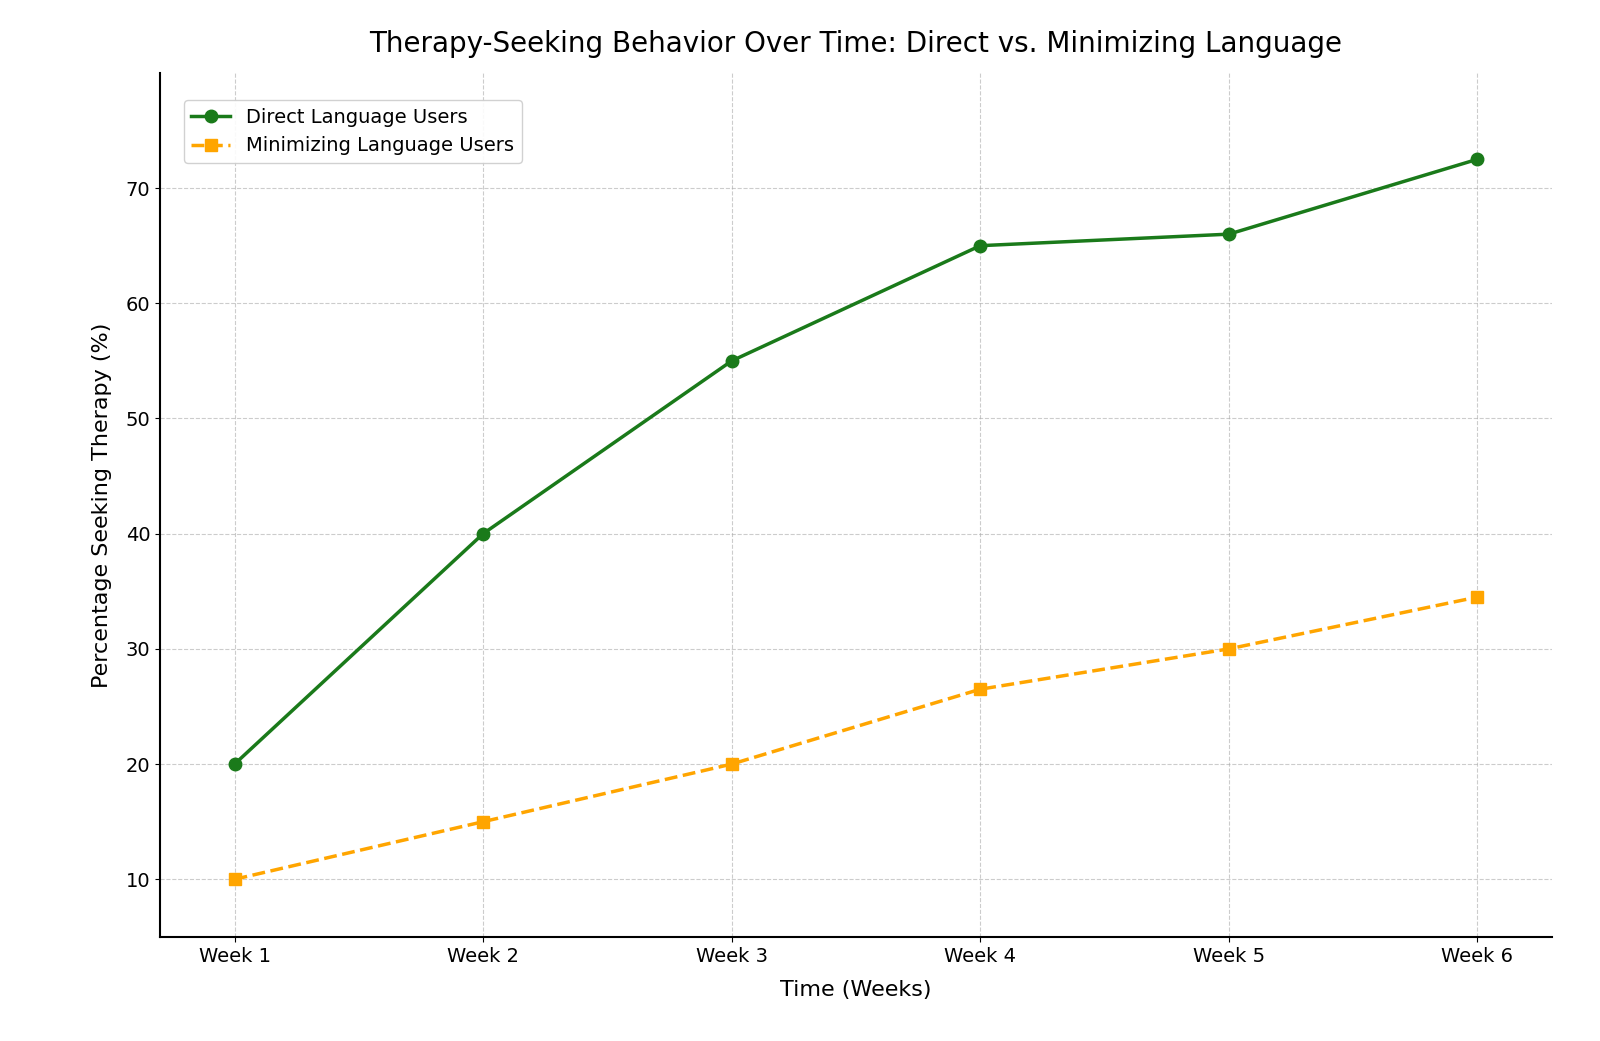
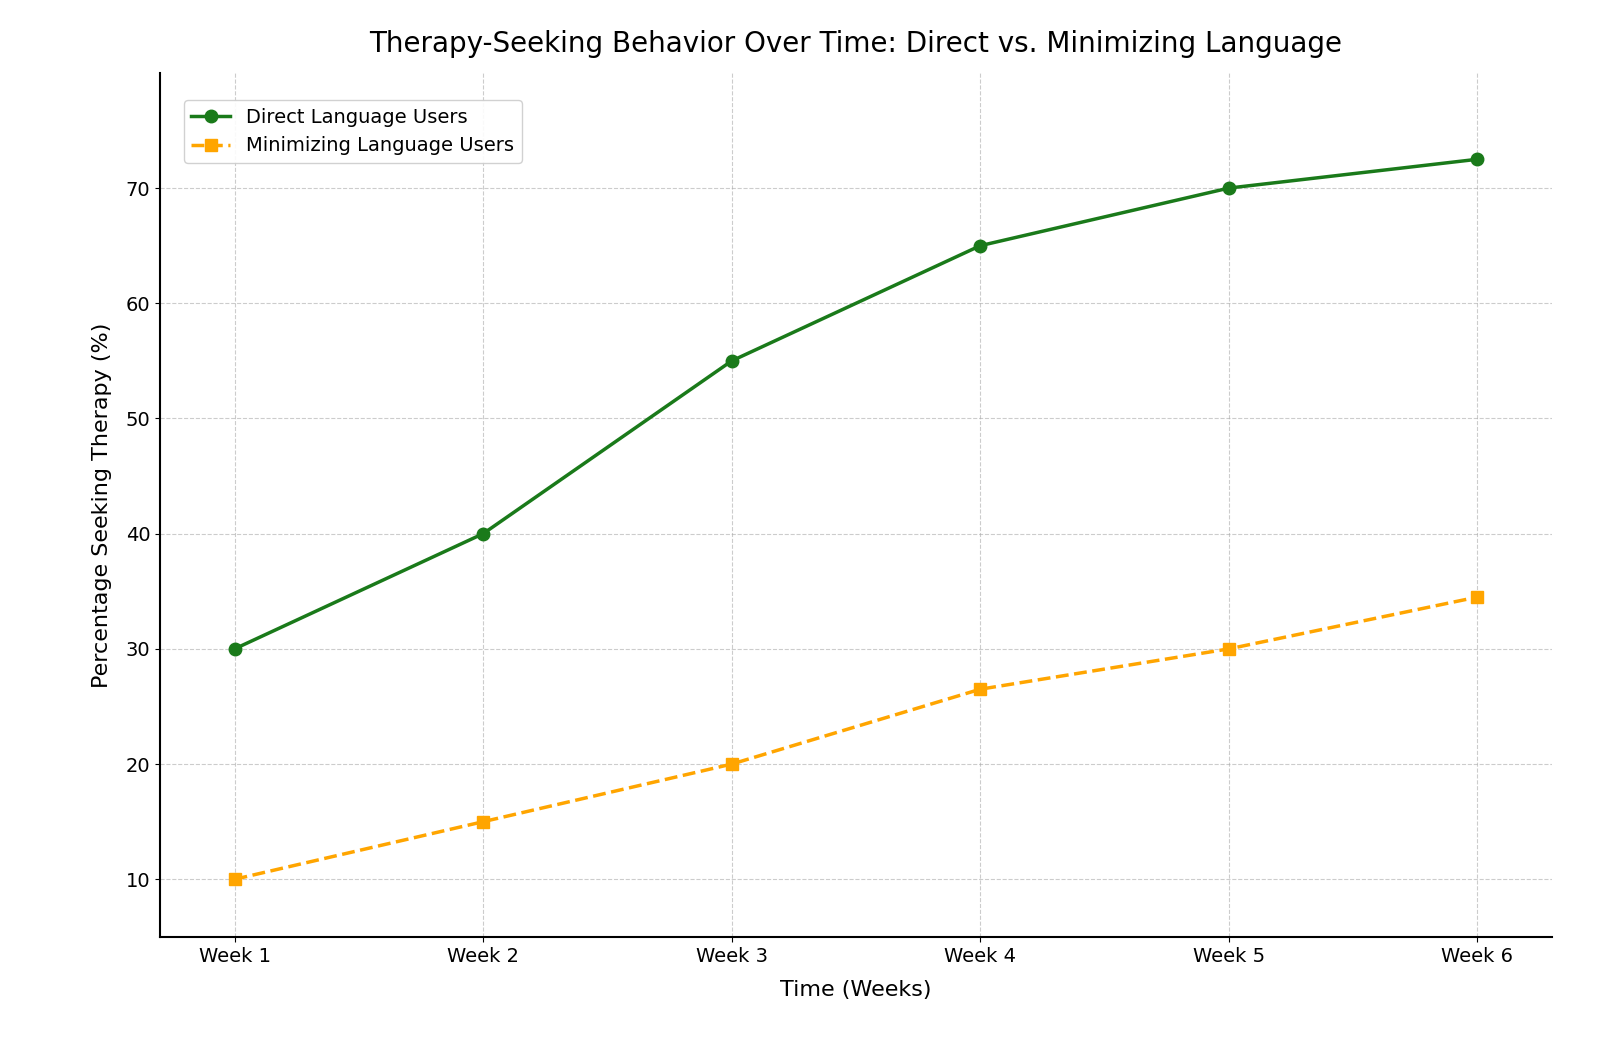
Direct Language Users/Week 1: 20.0 -> 30.0
Direct Language Users/Week 5: 66.0 -> 70.0
